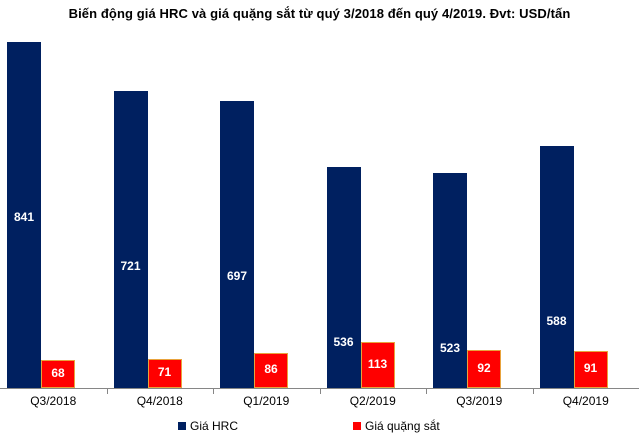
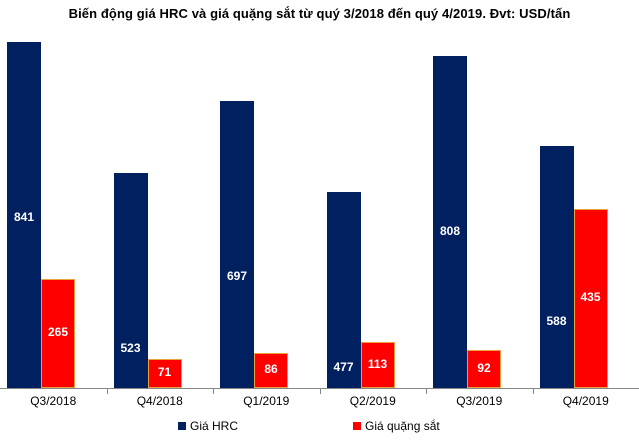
Giá quặng sắt/Q3/2018: 68 -> 265
Giá HRC/Q4/2018: 721 -> 523
Giá HRC/Q2/2019: 536 -> 477
Giá HRC/Q3/2019: 523 -> 808
Giá quặng sắt/Q4/2019: 91 -> 435
